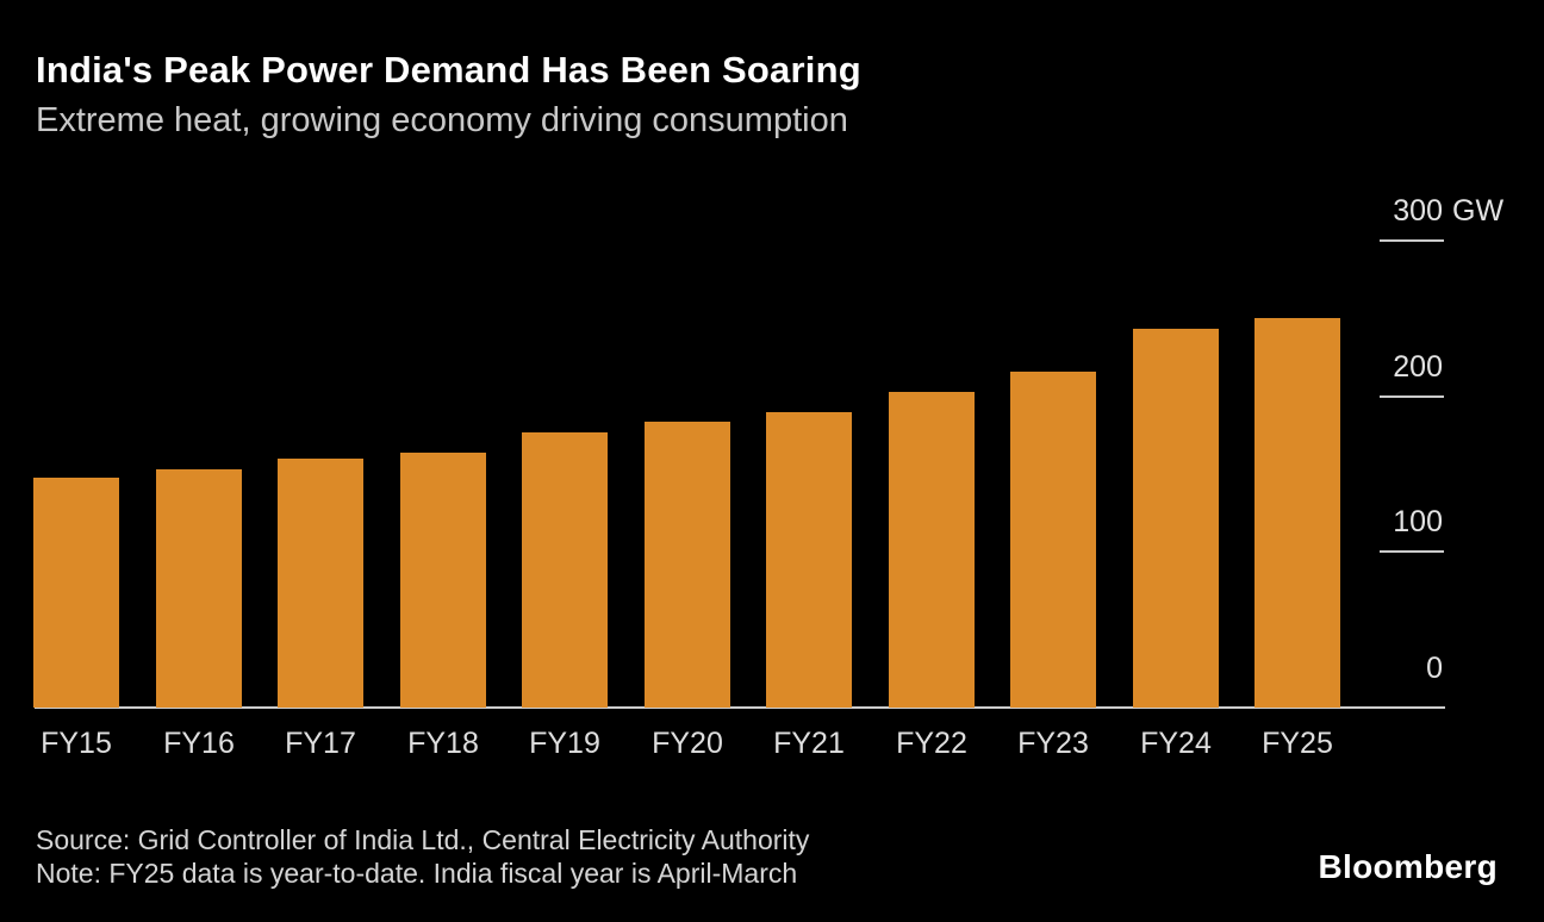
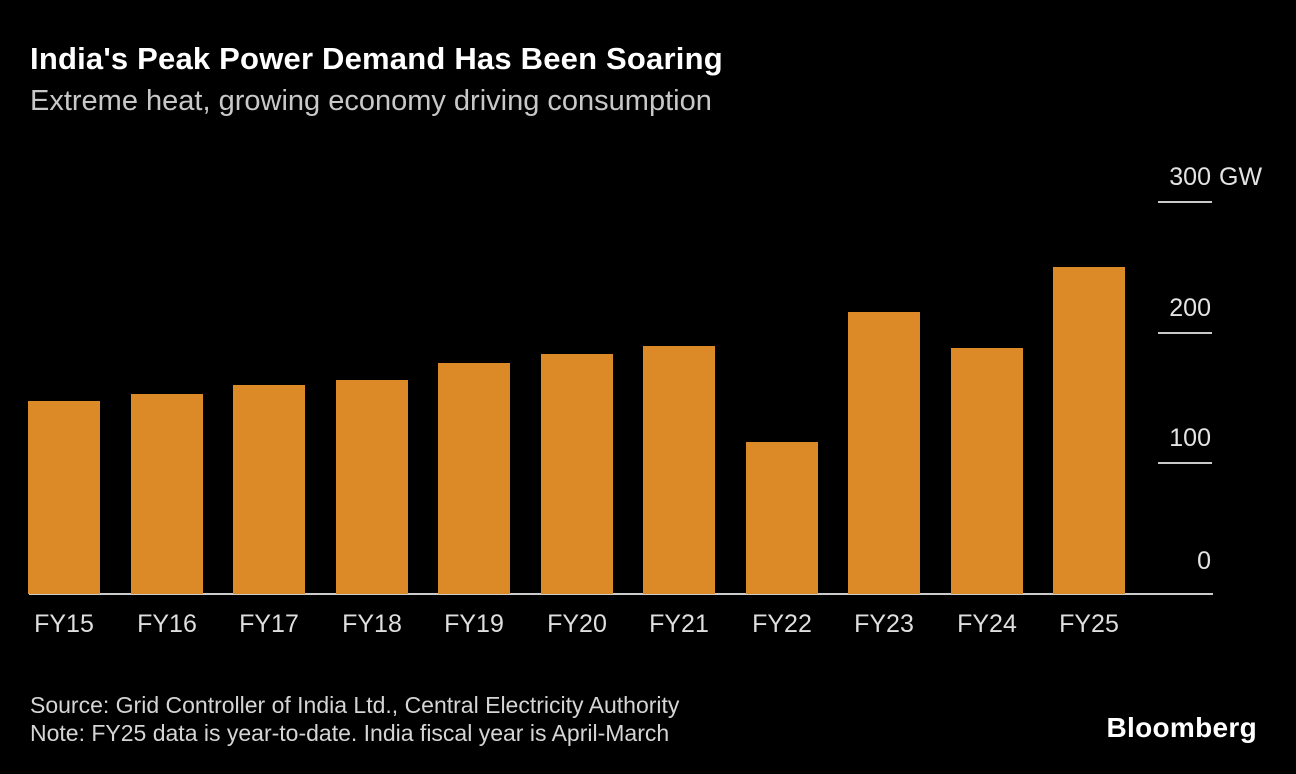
FY22: 203 -> 116
FY24: 243 -> 188
